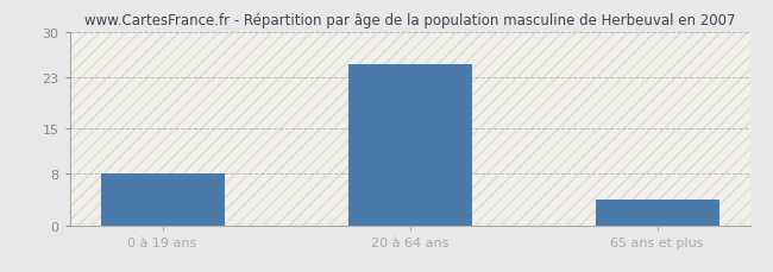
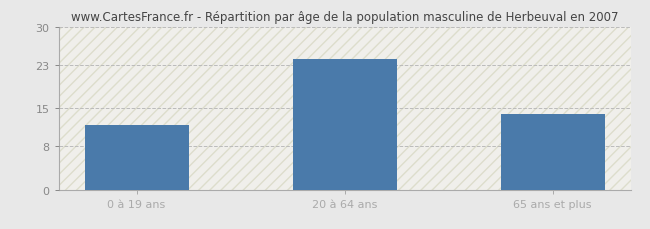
0 à 19 ans: 8 -> 12
20 à 64 ans: 25 -> 24
65 ans et plus: 4 -> 14
